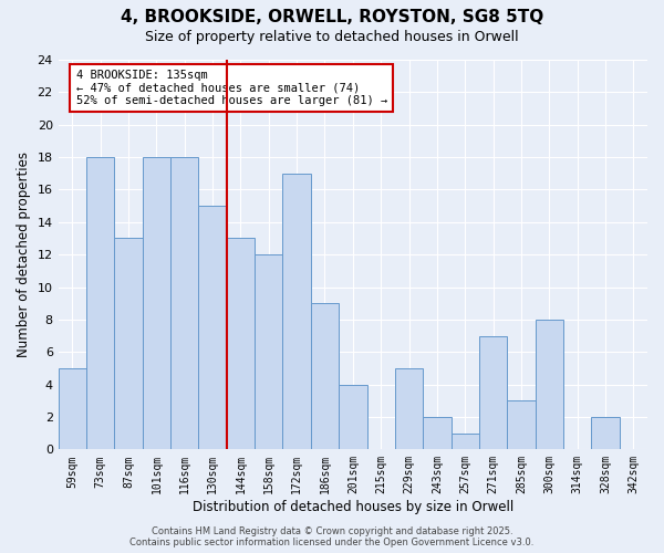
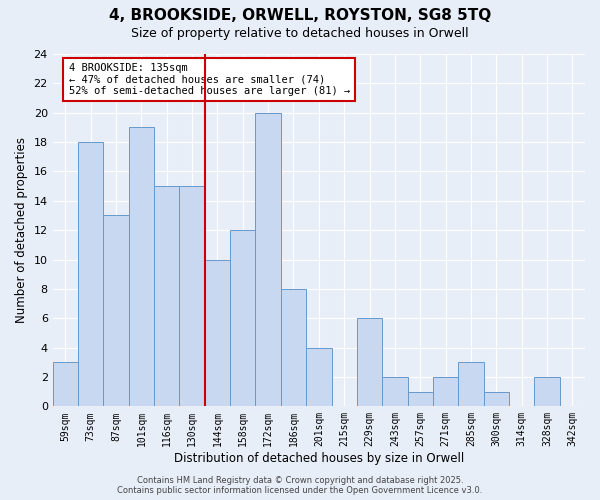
59sqm: 5 -> 3
101sqm: 18 -> 19
116sqm: 18 -> 15
144sqm: 13 -> 10
172sqm: 17 -> 20
186sqm: 9 -> 8
229sqm: 5 -> 6
271sqm: 7 -> 2
300sqm: 8 -> 1
